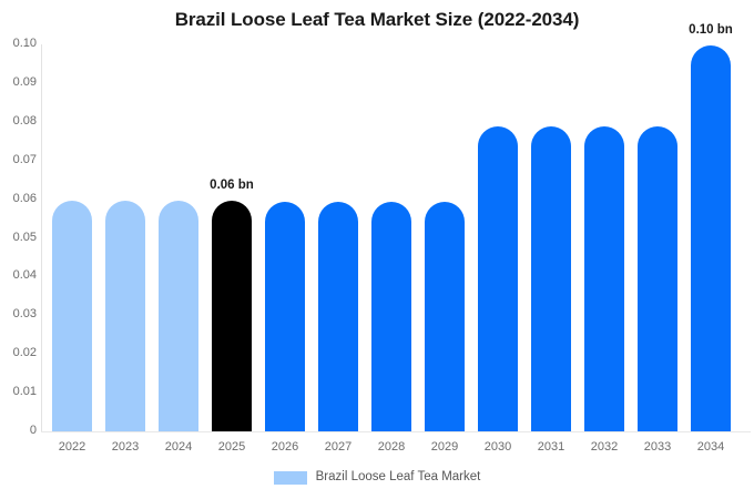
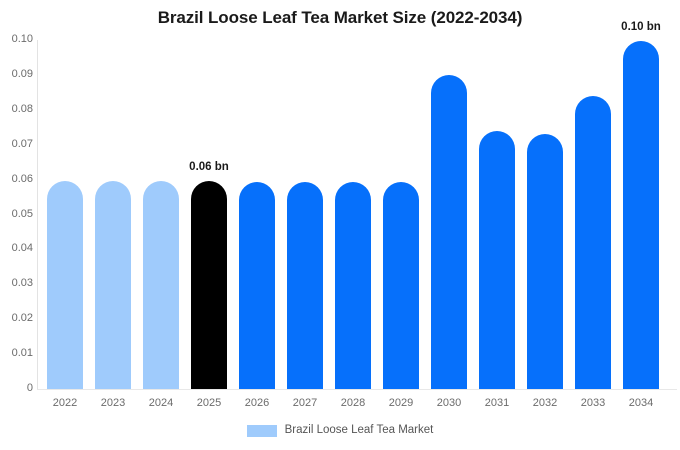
2030: 0.079 -> 0.090
2031: 0.079 -> 0.074
2032: 0.079 -> 0.073
2033: 0.079 -> 0.084
